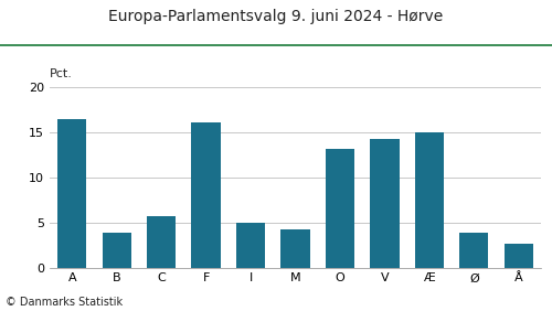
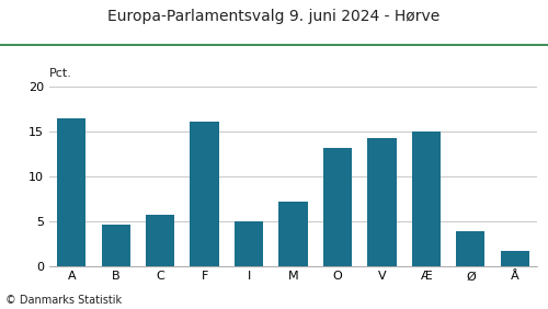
B: 3.8 -> 4.6
M: 4.2 -> 7.2
Å: 2.6 -> 1.6
